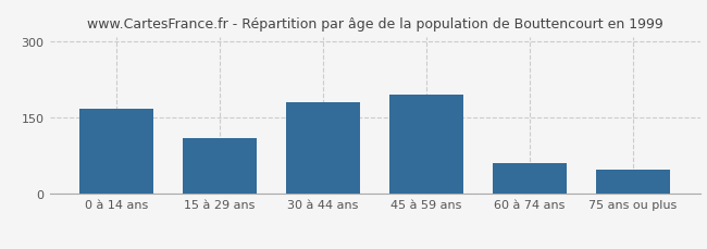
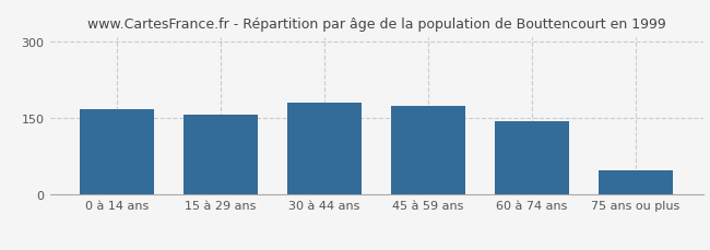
15 à 29 ans: 110 -> 158
45 à 59 ans: 195 -> 174
60 à 74 ans: 60 -> 144
